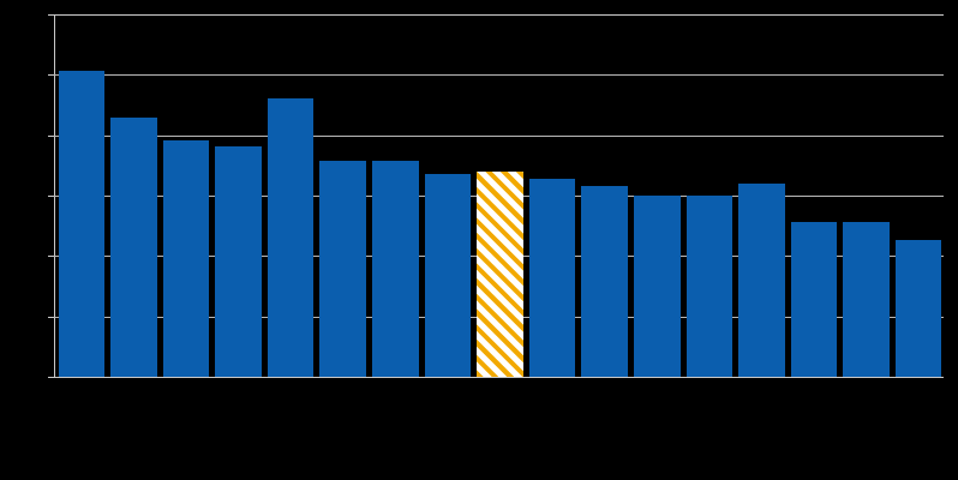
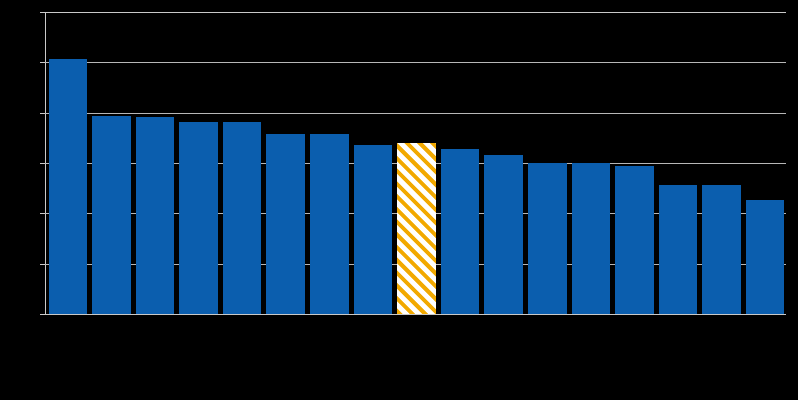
2: 43 -> 39
5: 46 -> 38
14: 32 -> 30
